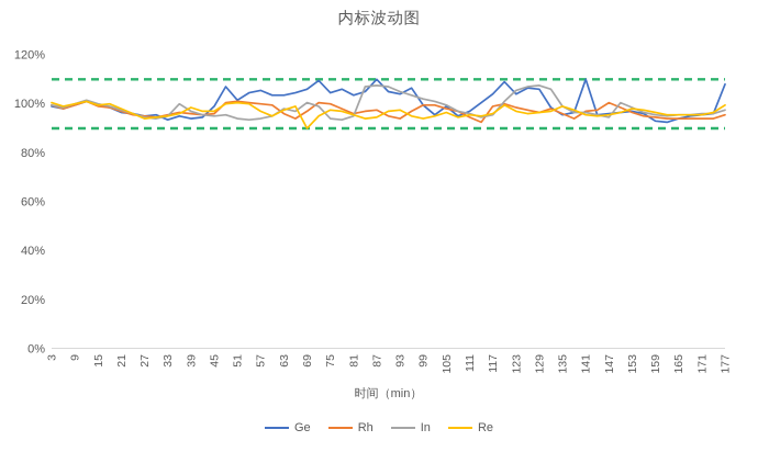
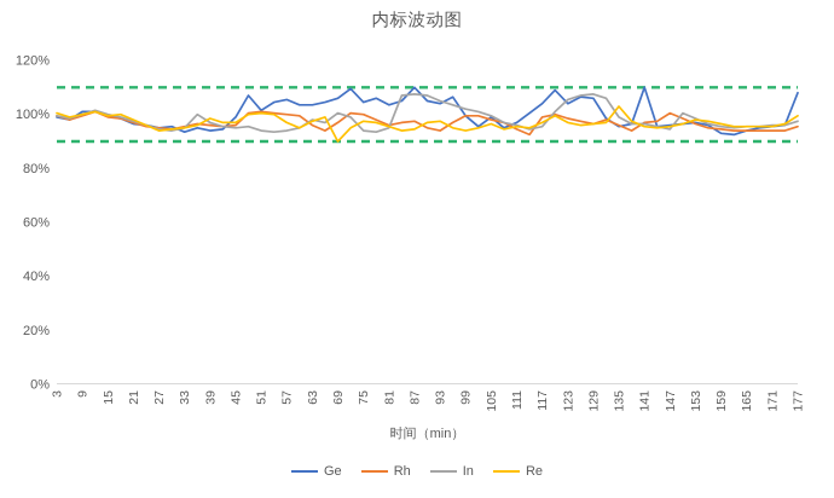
Ge/9: 100% -> 101%
Re/117: 96% -> 97%
Re/135: 99% -> 103%
